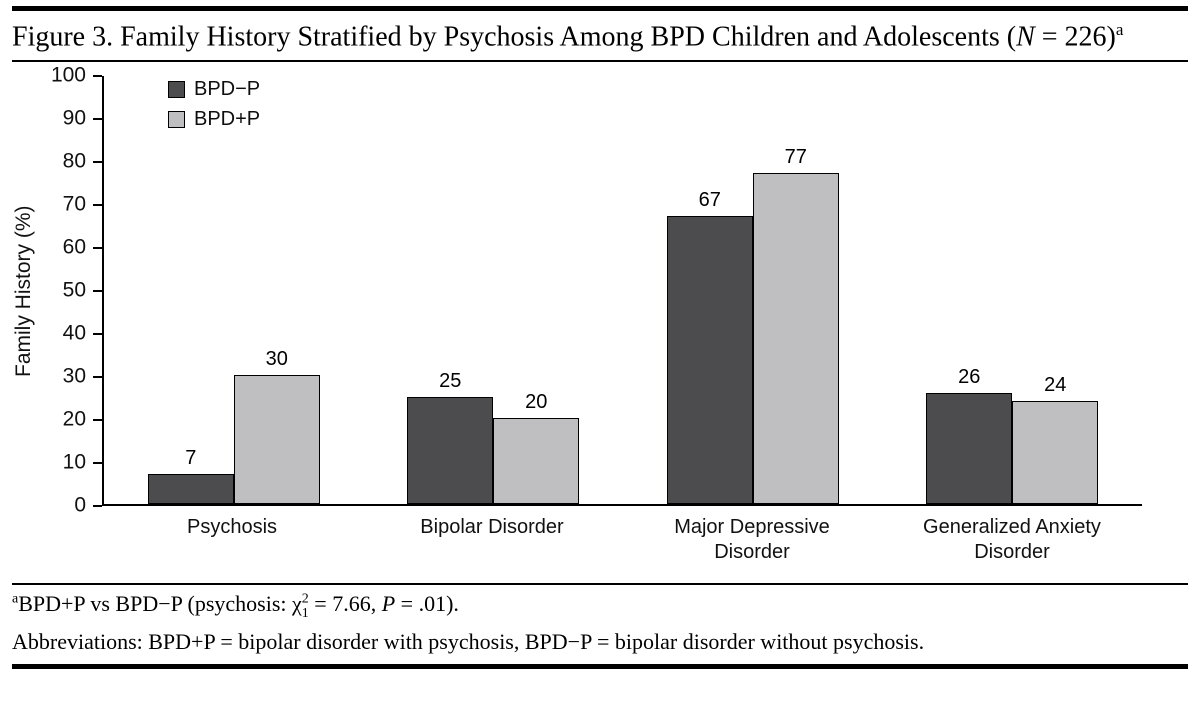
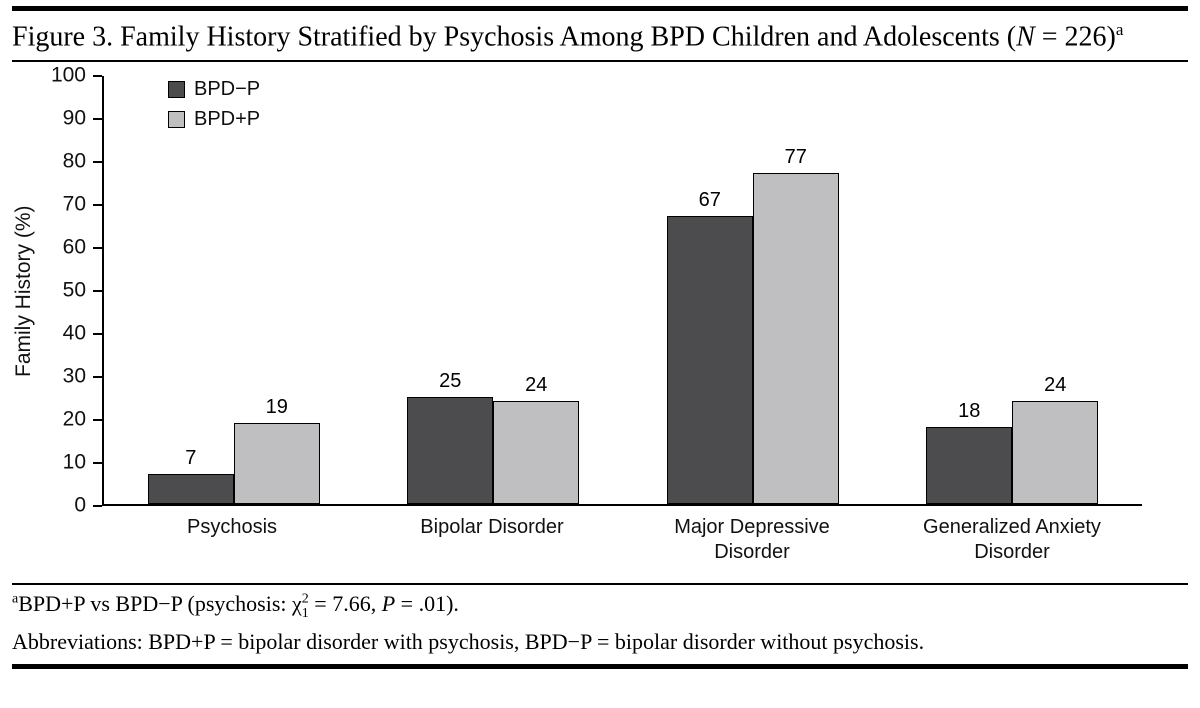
BPD+P/Psychosis: 30 -> 19
BPD+P/Bipolar Disorder: 20 -> 24
BPD−P/Generalized Anxiety Disorder: 26 -> 18
